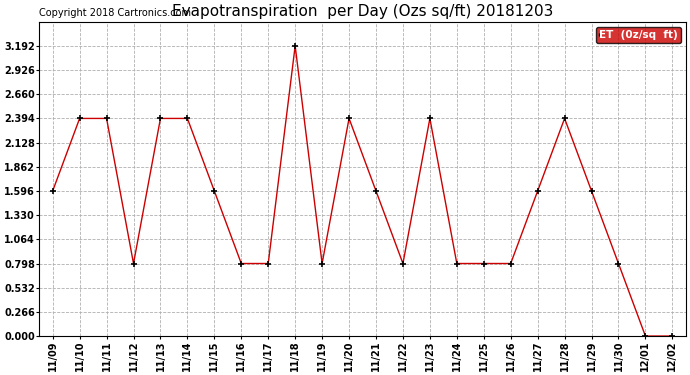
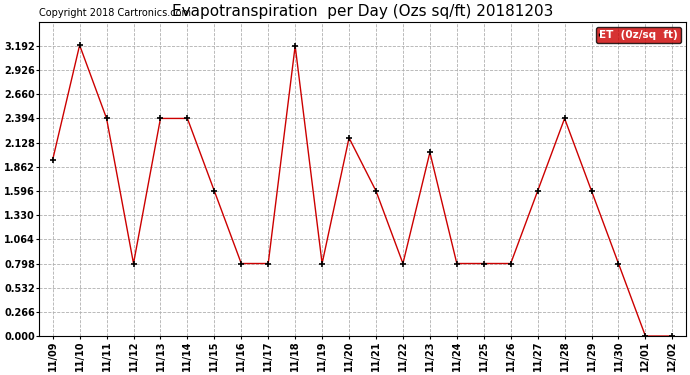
11/09: 1.60 -> 1.94
11/10: 2.39 -> 3.20
11/20: 2.39 -> 2.18
11/23: 2.39 -> 2.02
